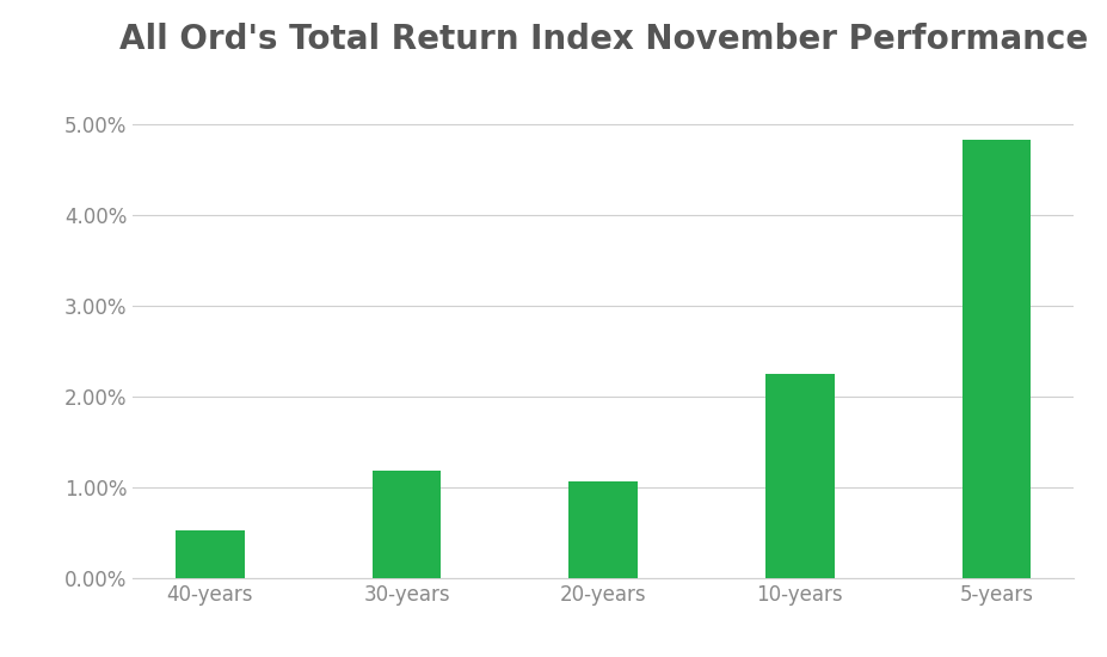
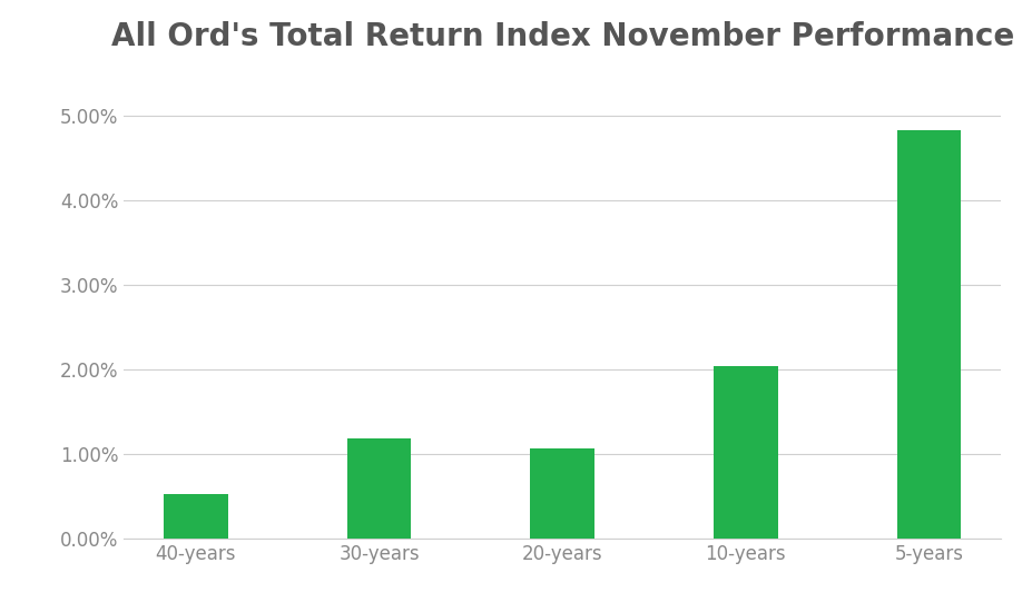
10-years: 2.25% -> 2.04%
